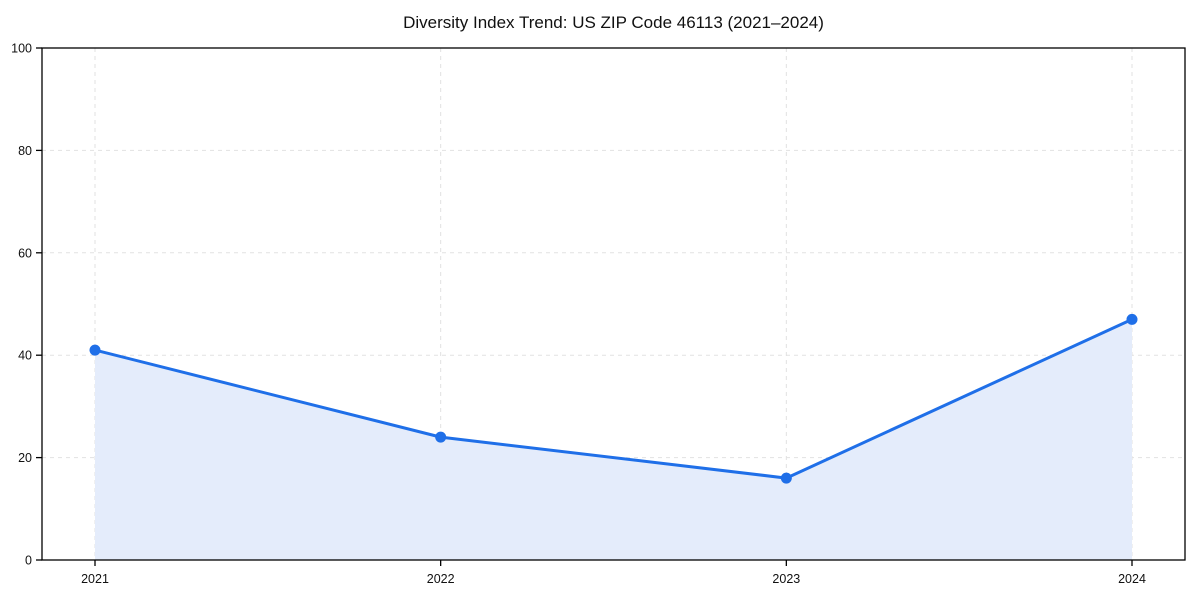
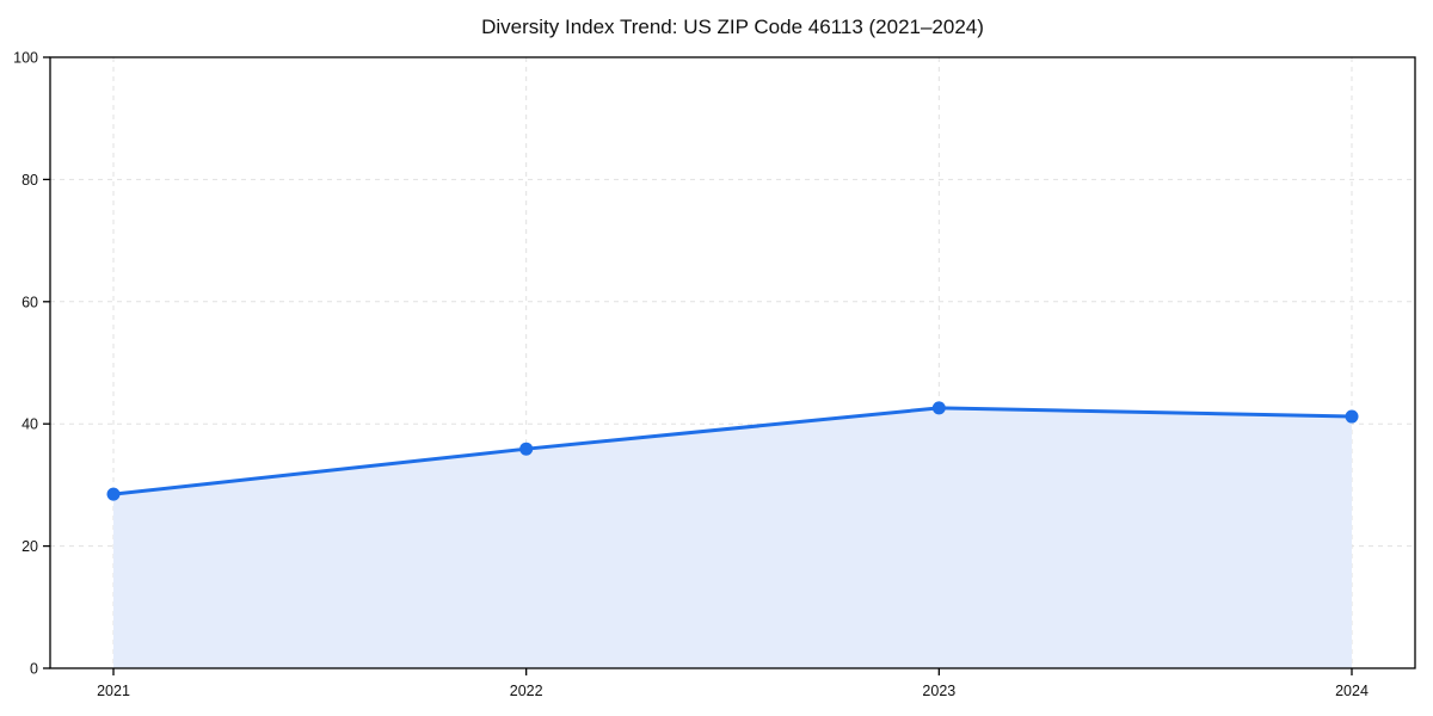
2021: 41 -> 28
2022: 24 -> 36
2023: 16 -> 43
2024: 47 -> 41
